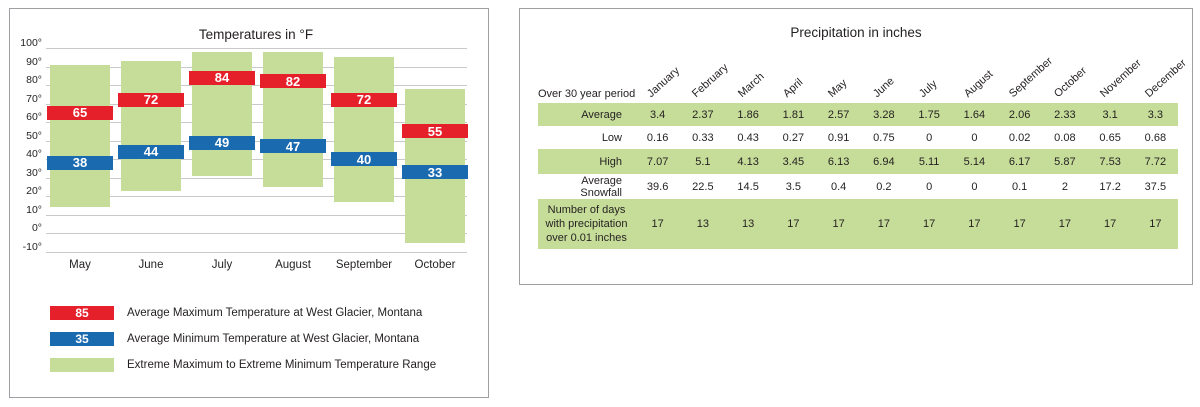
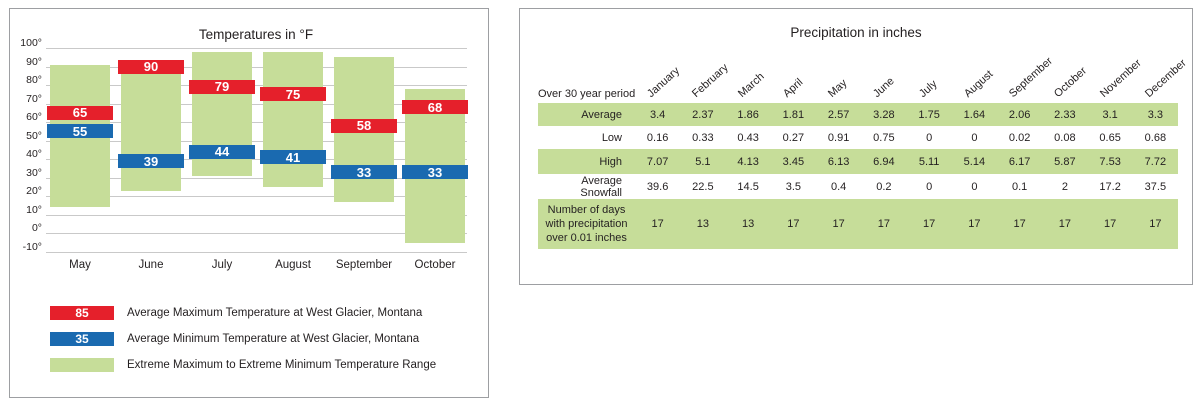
Temperatures in °F/Average Minimum Temperature at West Glacier, Montana/May: 38 -> 55
Temperatures in °F/Average Maximum Temperature at West Glacier, Montana/June: 72 -> 90
Temperatures in °F/Average Minimum Temperature at West Glacier, Montana/June: 44 -> 39
Temperatures in °F/Average Maximum Temperature at West Glacier, Montana/July: 84 -> 79
Temperatures in °F/Average Minimum Temperature at West Glacier, Montana/July: 49 -> 44
Temperatures in °F/Average Maximum Temperature at West Glacier, Montana/August: 82 -> 75
Temperatures in °F/Average Minimum Temperature at West Glacier, Montana/August: 47 -> 41
Temperatures in °F/Average Maximum Temperature at West Glacier, Montana/September: 72 -> 58
Temperatures in °F/Average Minimum Temperature at West Glacier, Montana/September: 40 -> 33
Temperatures in °F/Average Maximum Temperature at West Glacier, Montana/October: 55 -> 68
